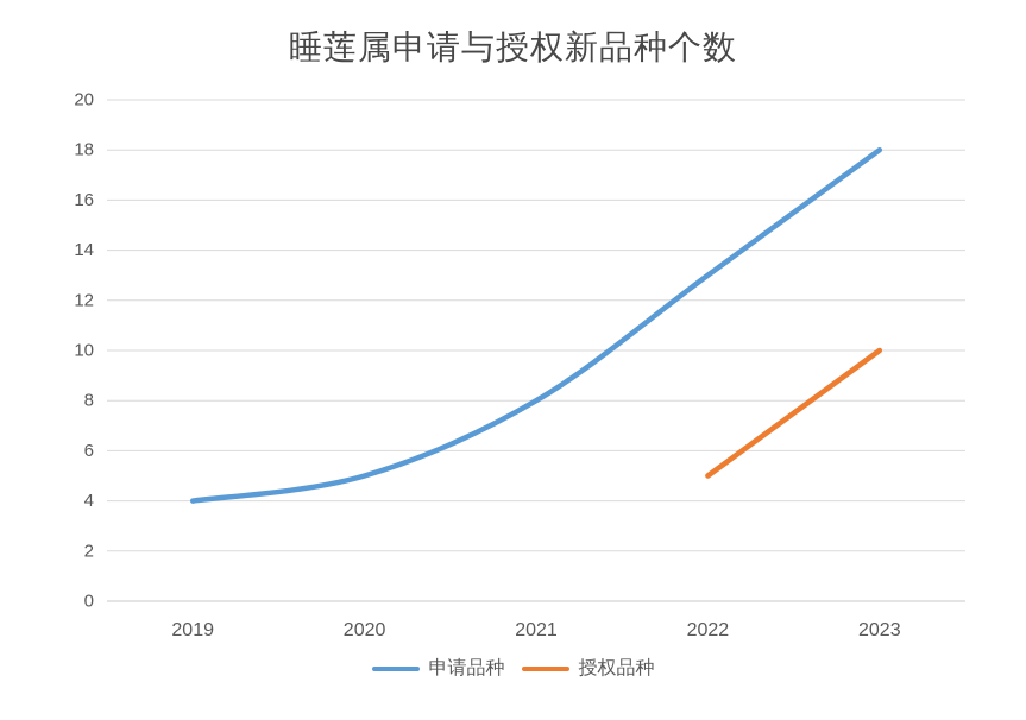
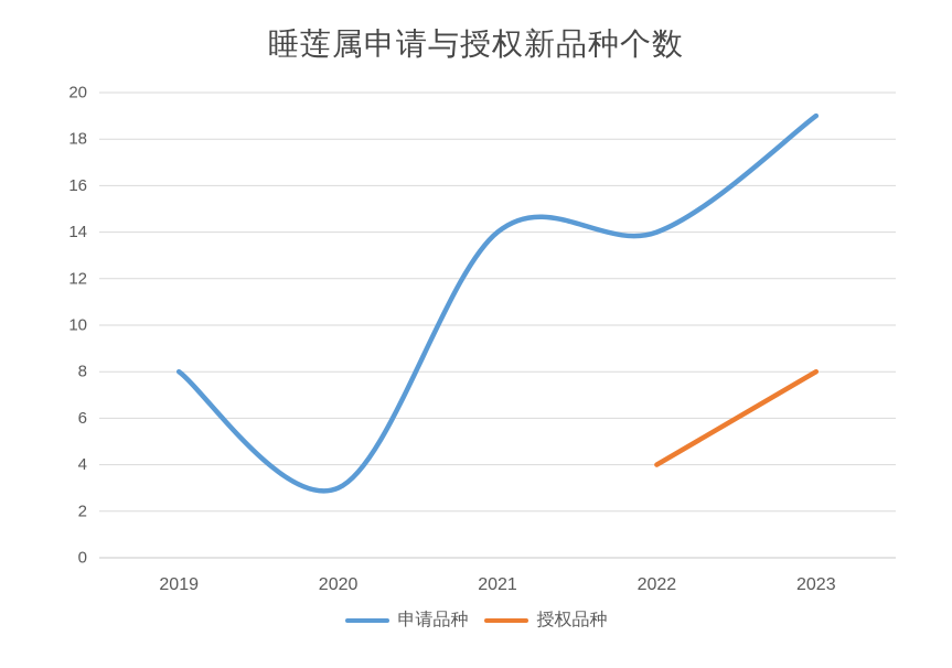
申请品种/2019: 4 -> 8
申请品种/2020: 5 -> 3
申请品种/2021: 8 -> 14
申请品种/2022: 13 -> 14
授权品种/2022: 5 -> 4
申请品种/2023: 18 -> 19
授权品种/2023: 10 -> 8
